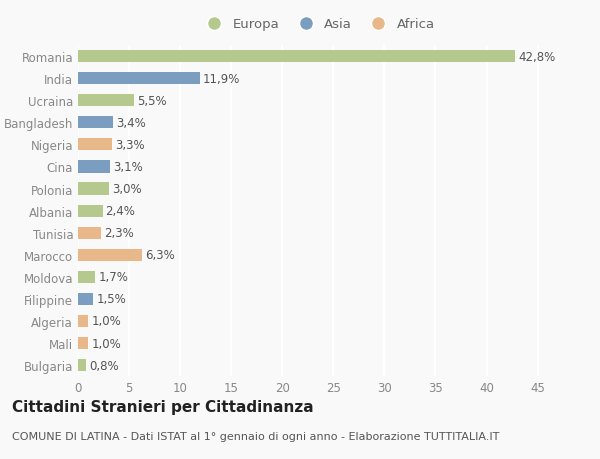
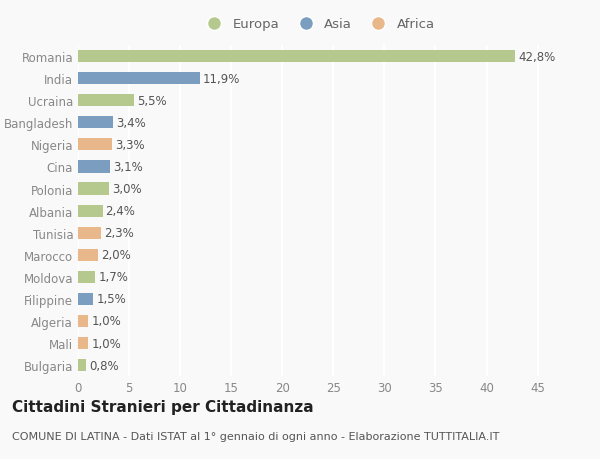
Marocco: 6,3% -> 2,0%
